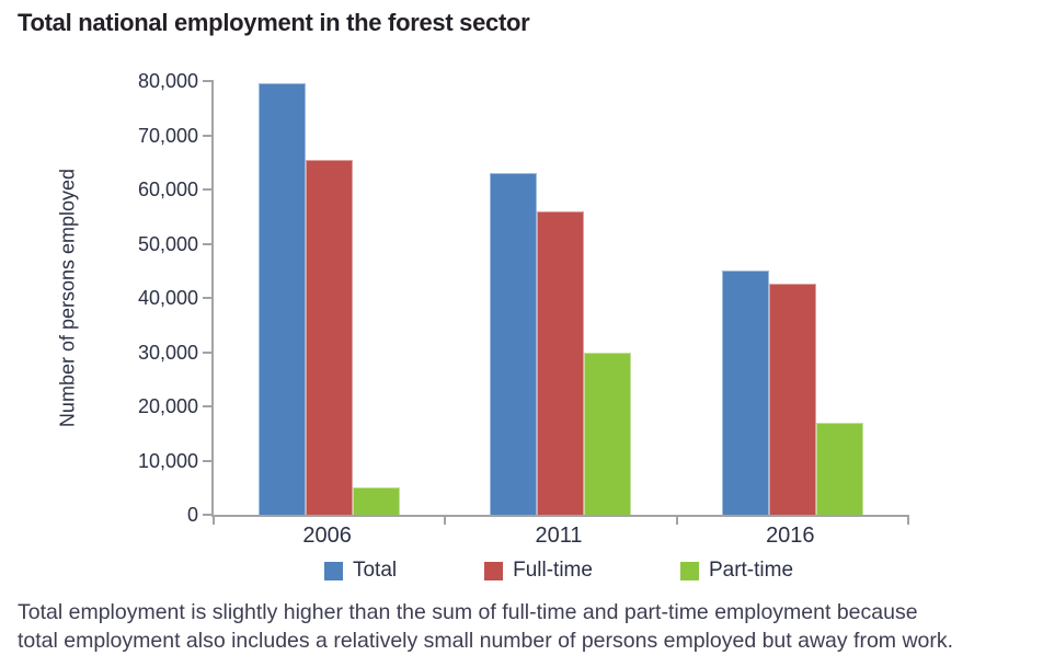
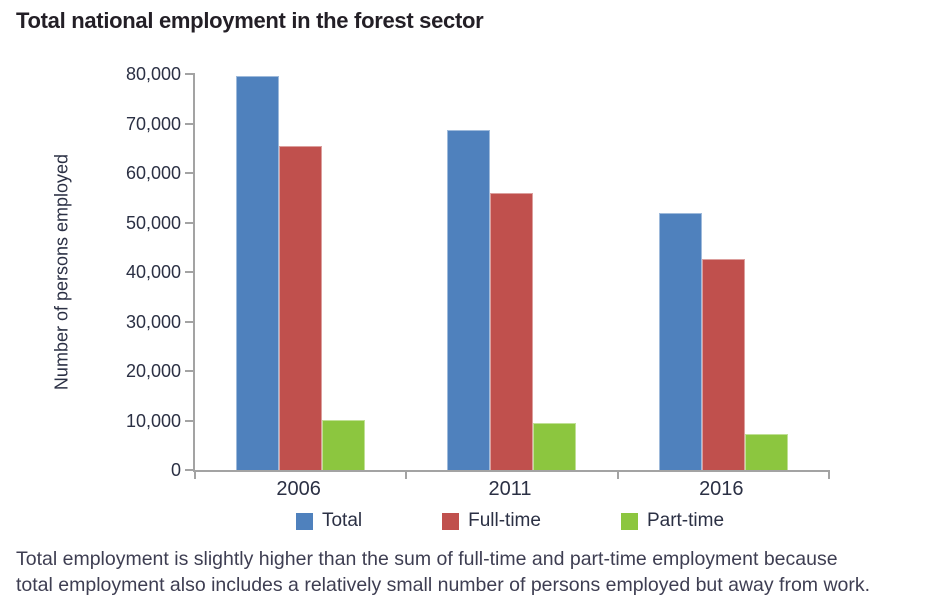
Part-time/2006: 5000 -> 10000
Total/2011: 63000 -> 69000
Part-time/2011: 30000 -> 10000
Total/2016: 45000 -> 52000
Part-time/2016: 17000 -> 7000
